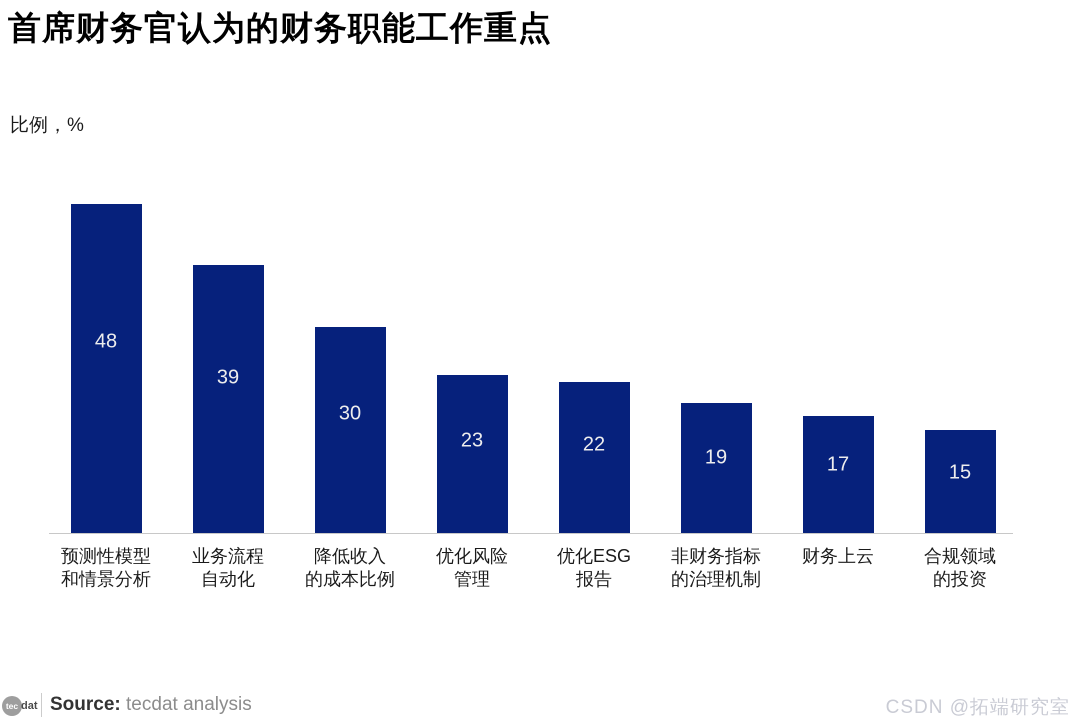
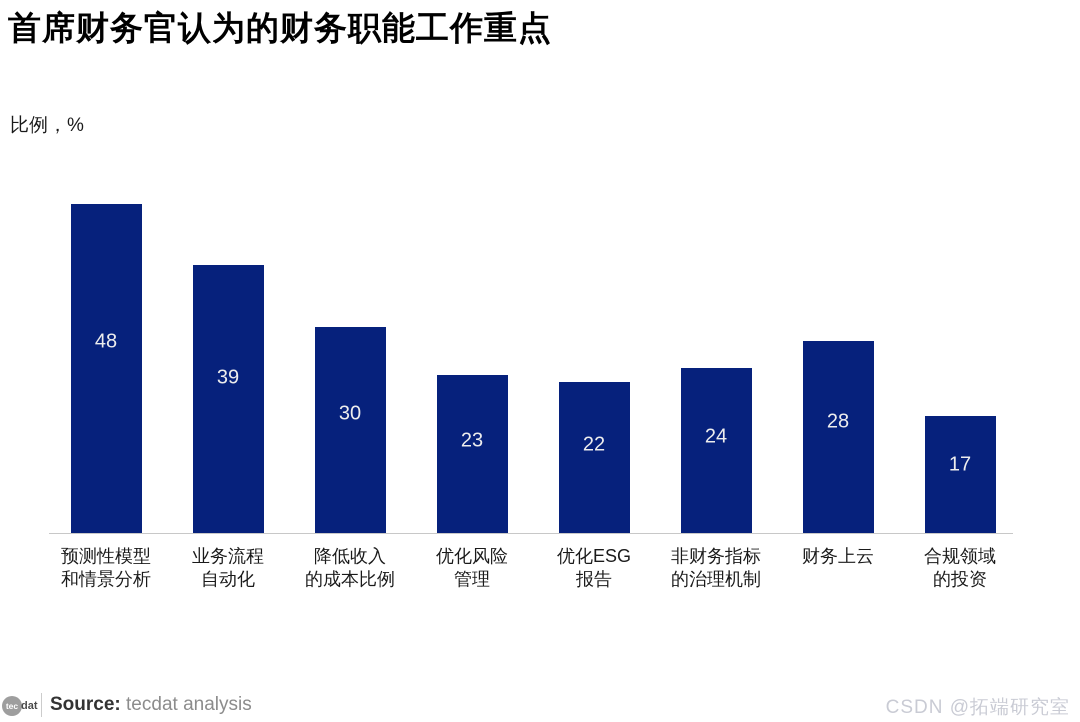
非财务指标 的治理机制: 19 -> 24
财务上云: 17 -> 28
合规领域 的投资: 15 -> 17
